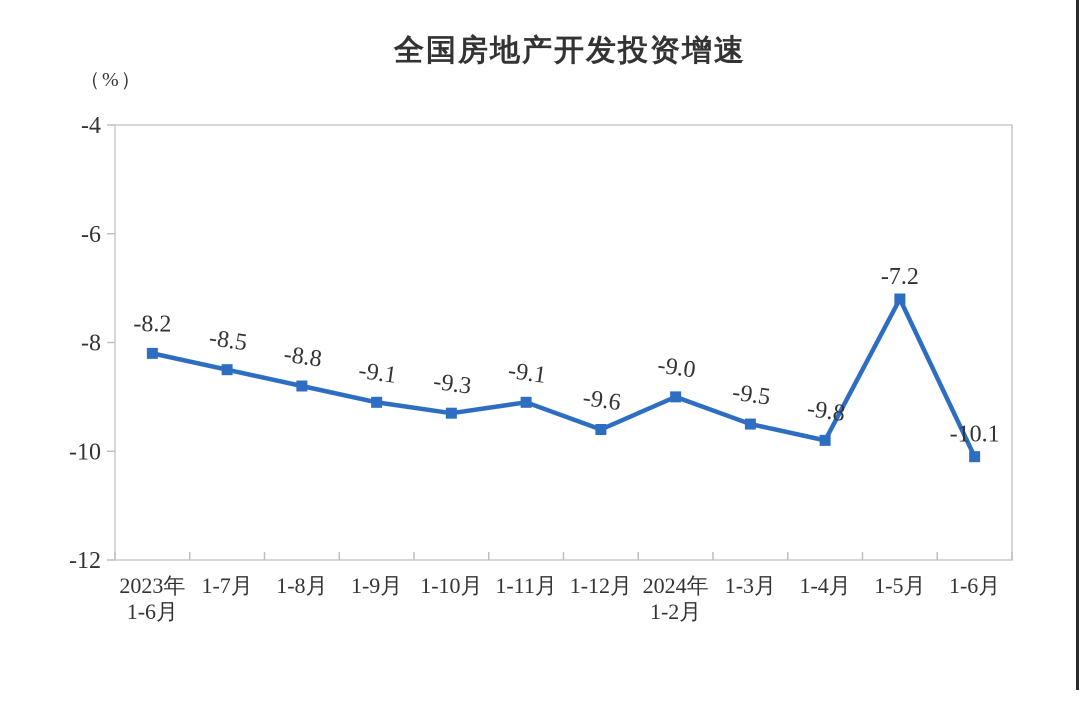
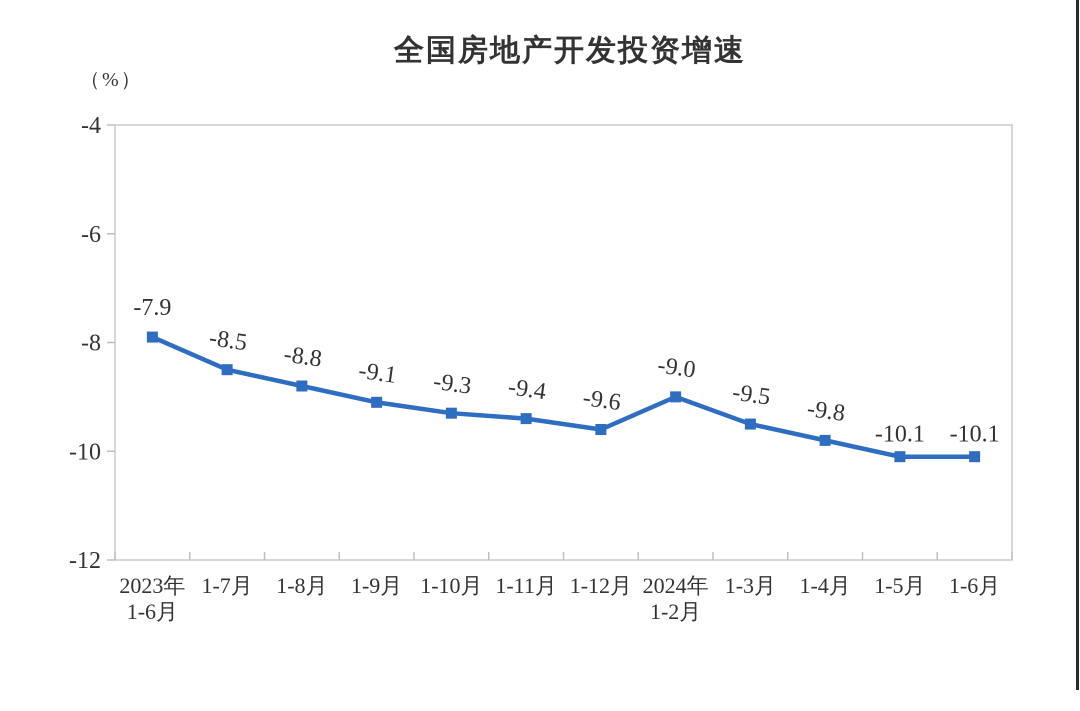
2023年 1-6月: -8.2 -> -7.9
1-11月: -9.1 -> -9.4
1-5月: -7.2 -> -10.1
